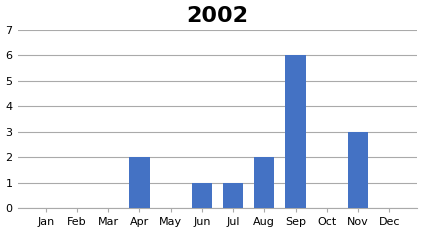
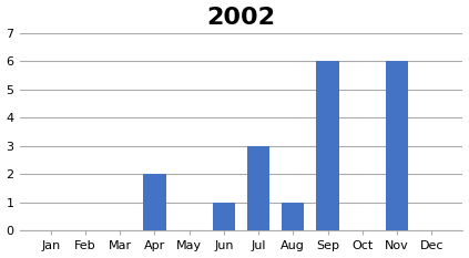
Jul: 1 -> 3
Aug: 2 -> 1
Nov: 3 -> 6
